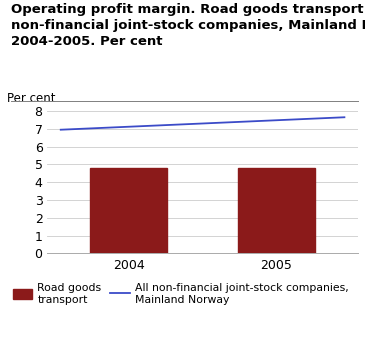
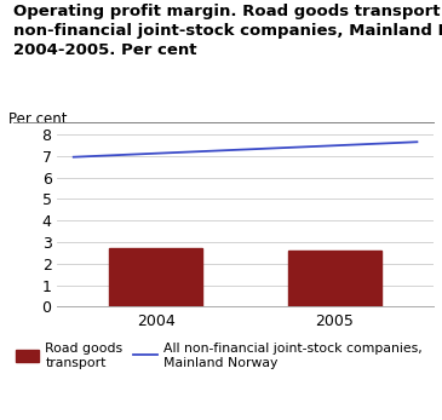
2004: 4.8 -> 2.7
2005: 4.8 -> 2.6
